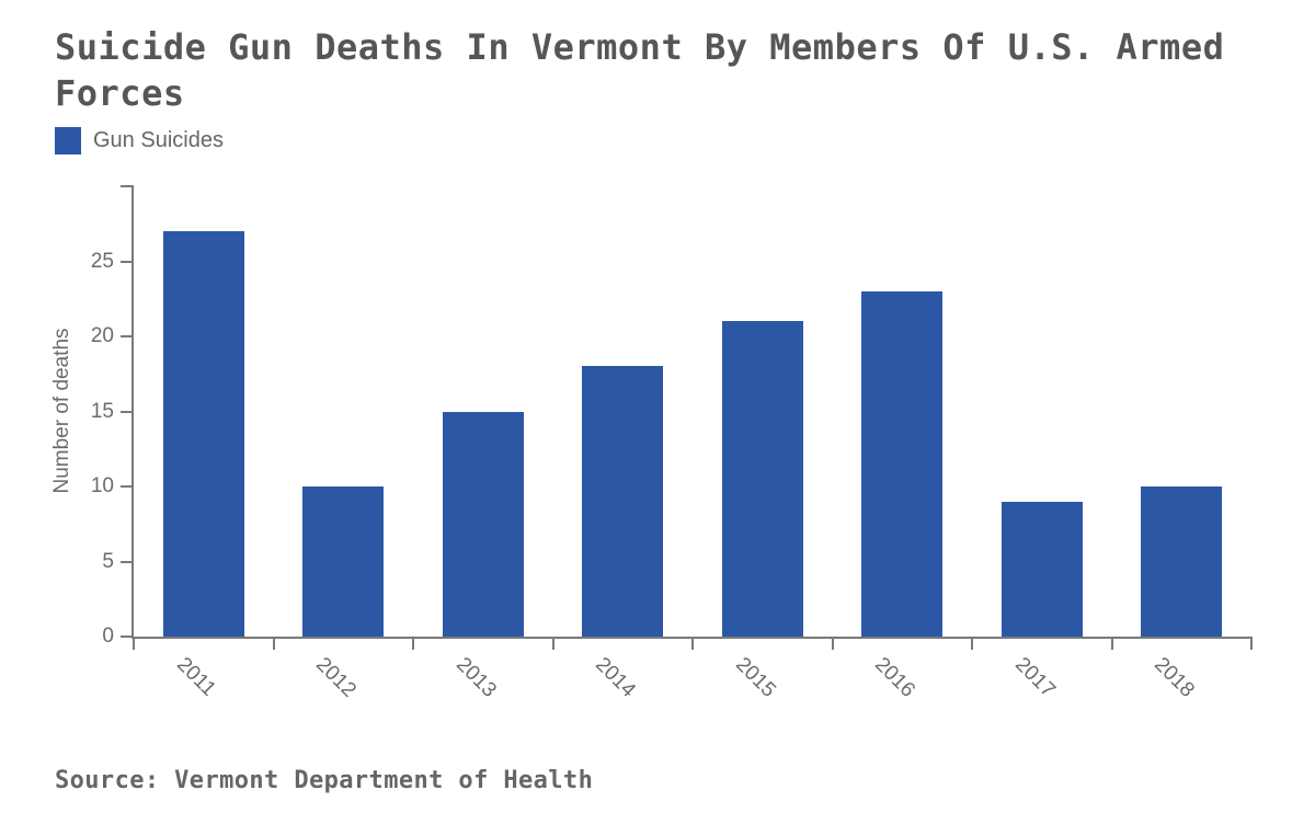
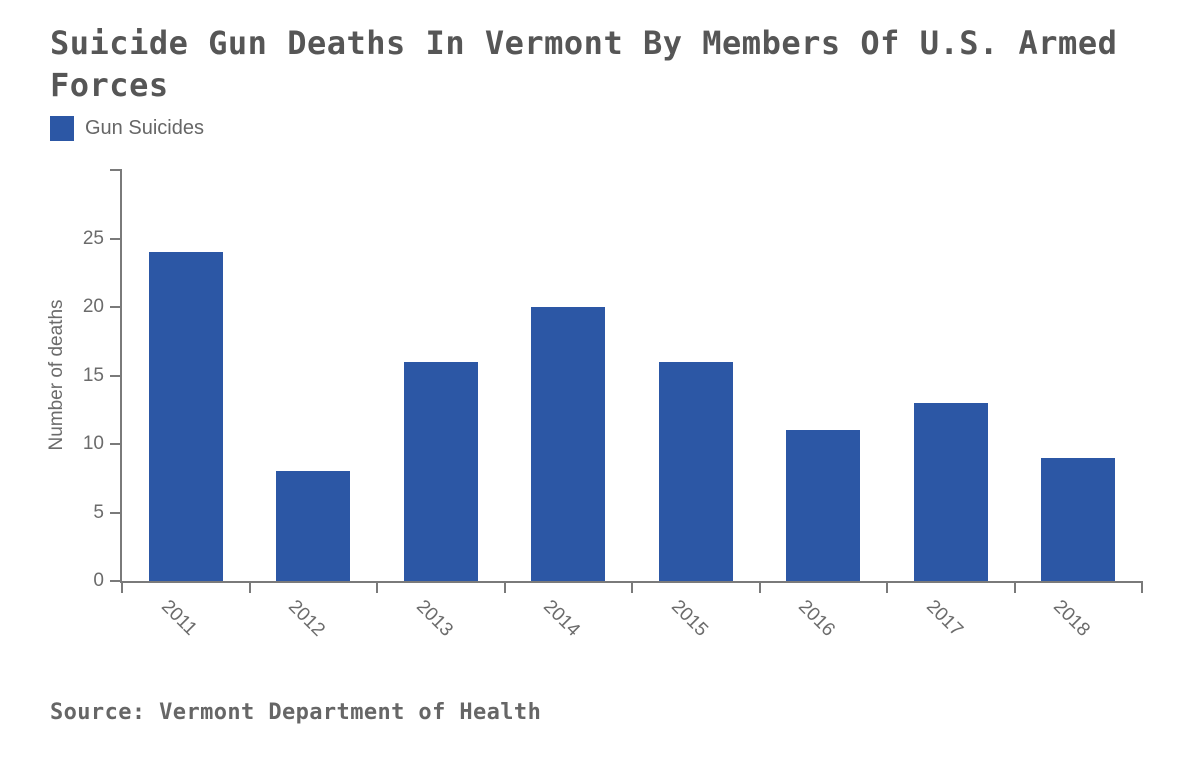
2011: 27 -> 24
2012: 10 -> 8
2013: 15 -> 16
2014: 18 -> 20
2015: 21 -> 16
2016: 23 -> 11
2017: 9 -> 13
2018: 10 -> 9
